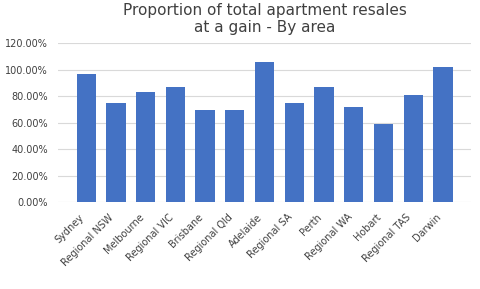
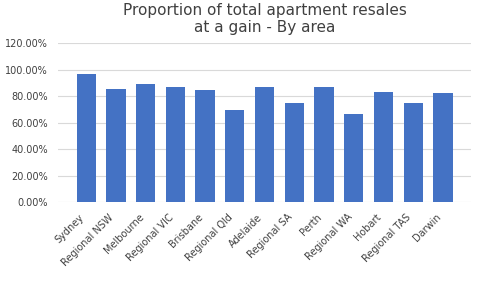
Regional NSW: 75% -> 85%
Melbourne: 83% -> 89%
Brisbane: 70% -> 85%
Adelaide: 106% -> 87%
Regional WA: 72% -> 67%
Hobart: 59% -> 83%
Regional TAS: 81% -> 75%
Darwin: 102% -> 82%
